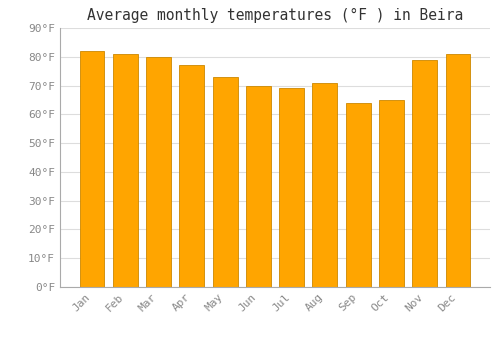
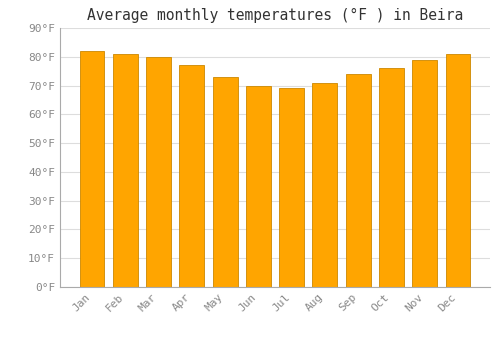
Sep: 64°F -> 74°F
Oct: 65°F -> 76°F
